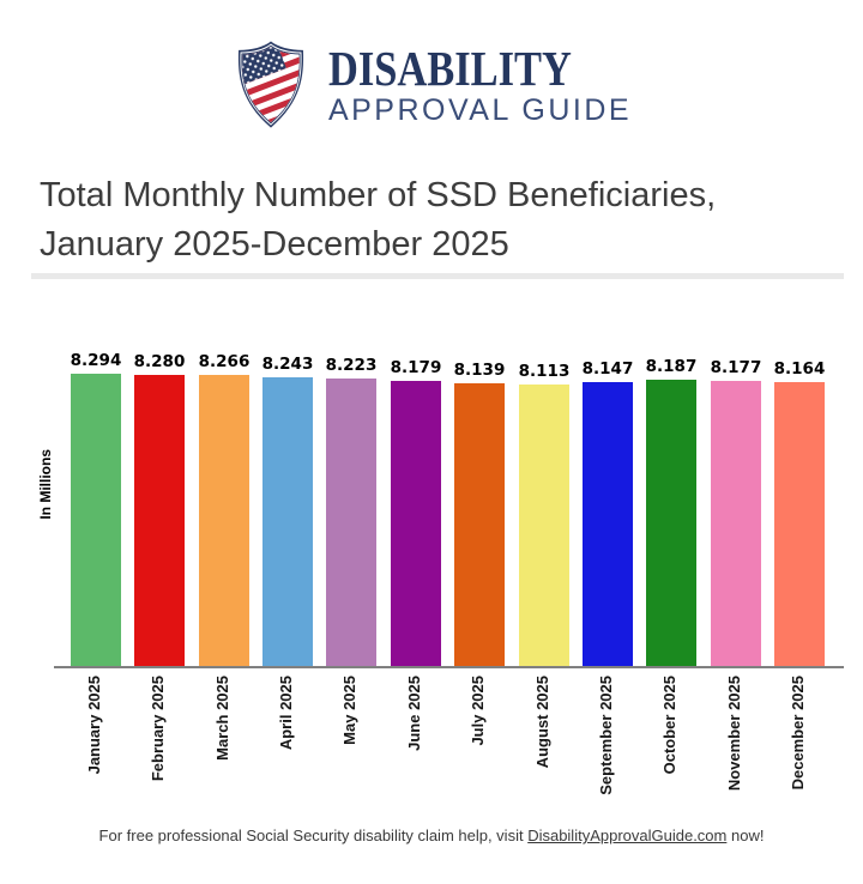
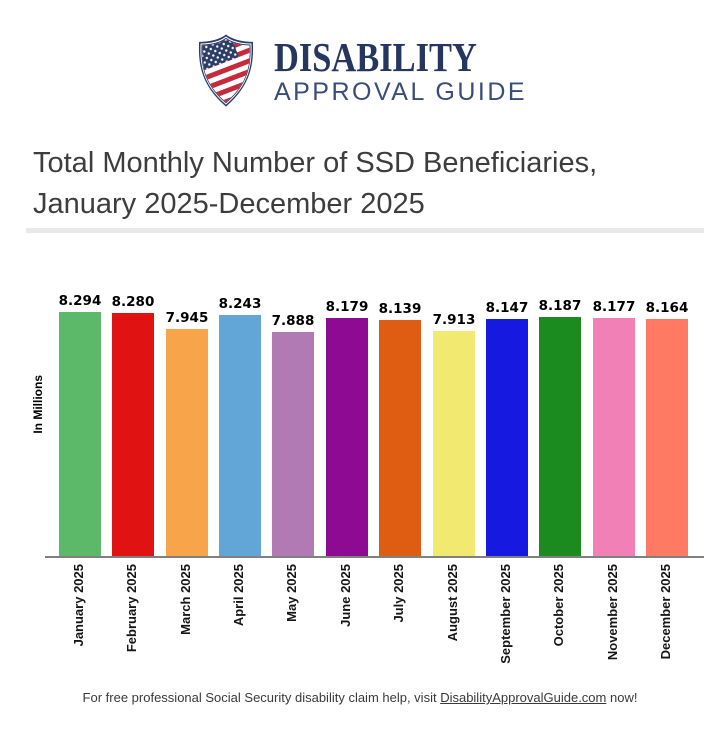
March 2025: 8.266 -> 7.945
May 2025: 8.223 -> 7.888
August 2025: 8.113 -> 7.913
